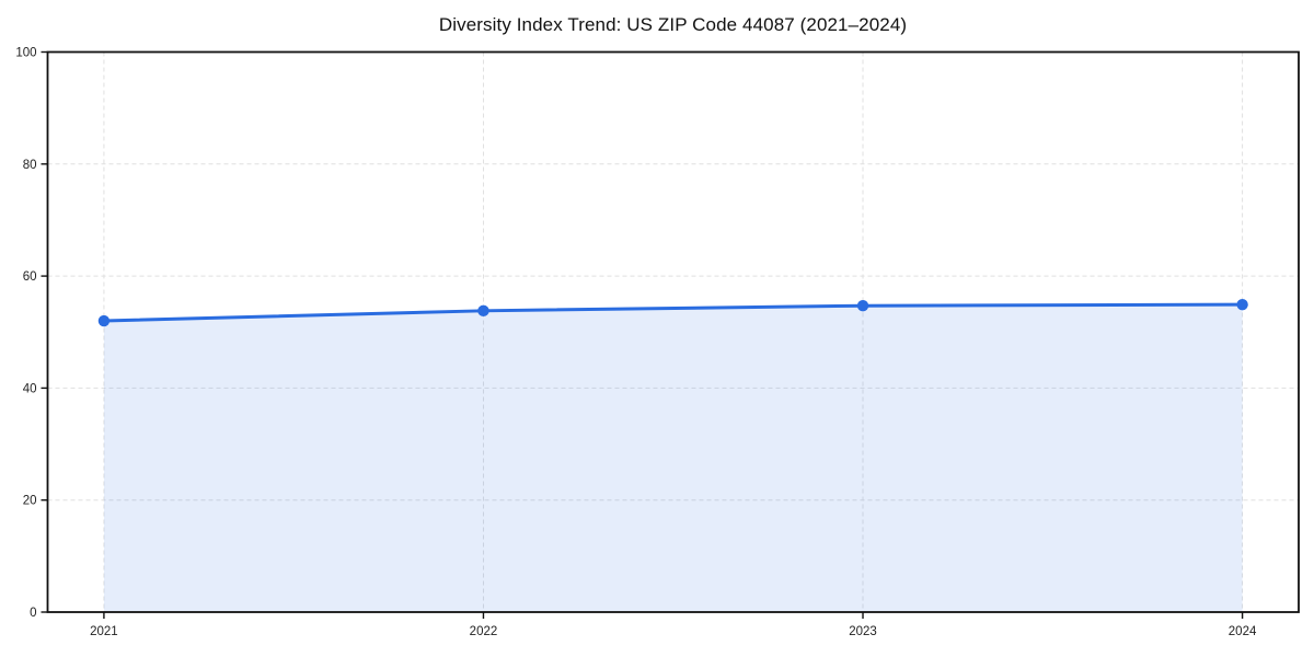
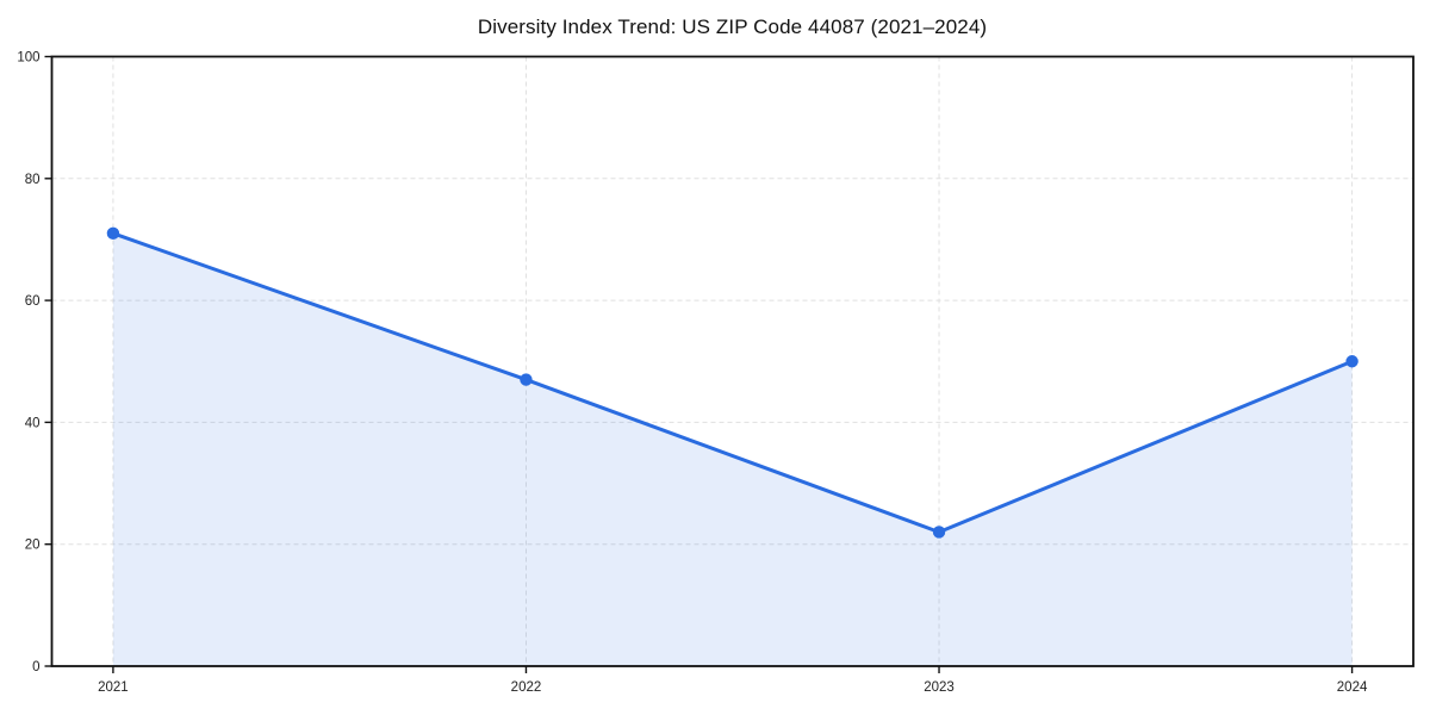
2021: 52 -> 71
2022: 54 -> 47
2023: 55 -> 22
2024: 55 -> 50
